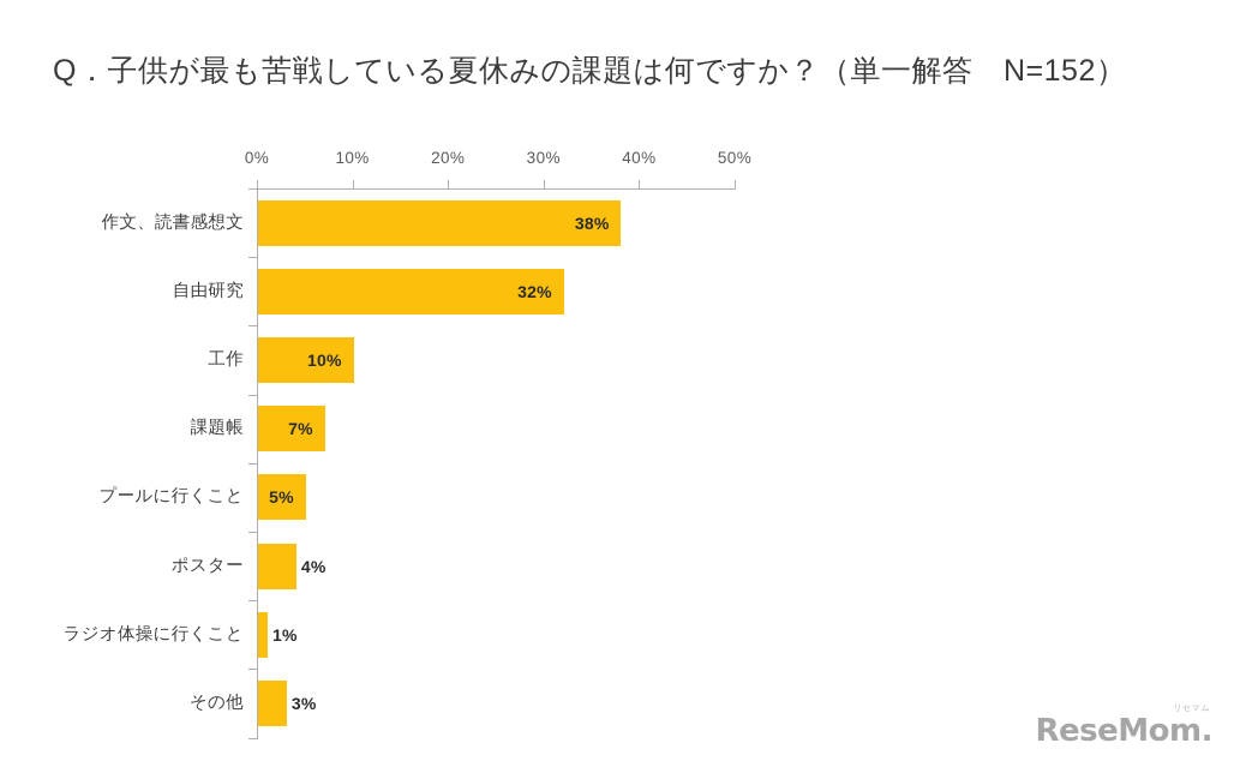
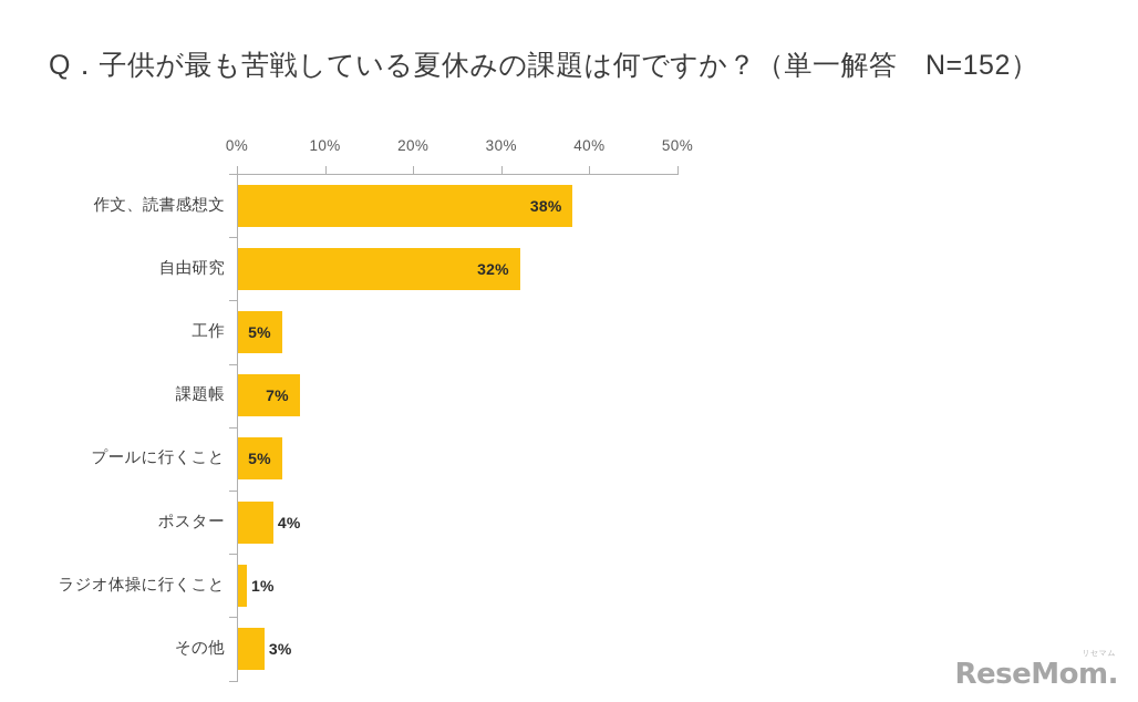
工作: 10% -> 5%
